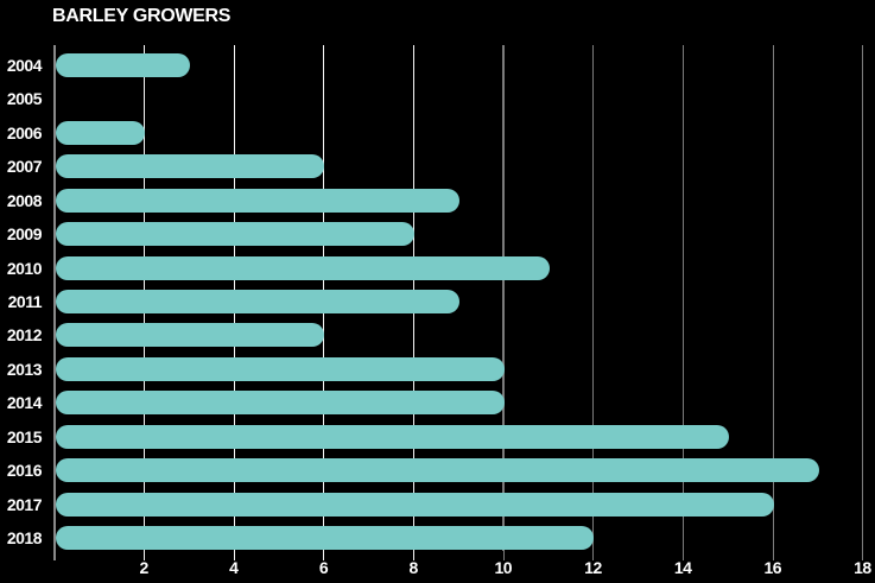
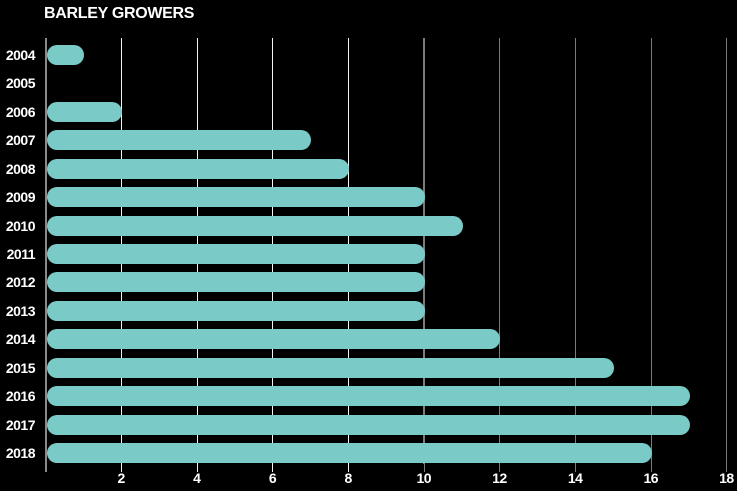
2004: 3 -> 1
2007: 6 -> 7
2008: 9 -> 8
2009: 8 -> 10
2011: 9 -> 10
2012: 6 -> 10
2014: 10 -> 12
2017: 16 -> 17
2018: 12 -> 16
